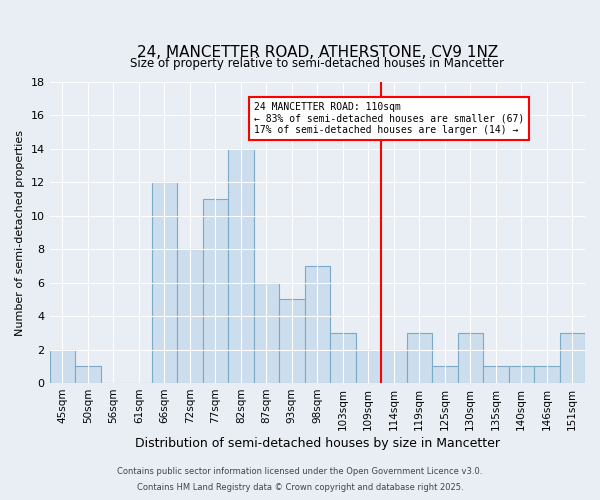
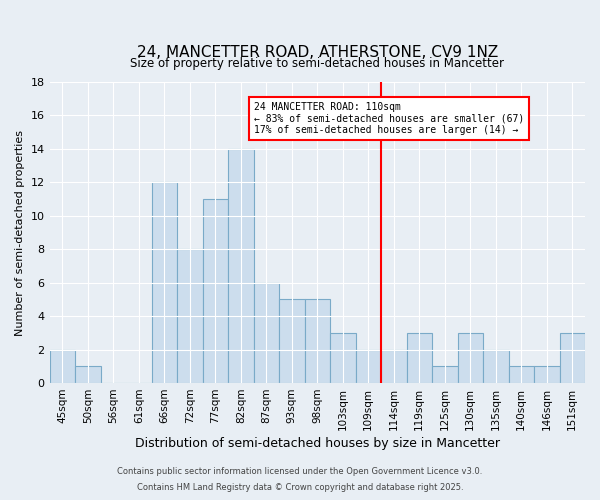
98sqm: 7 -> 5
135sqm: 1 -> 2
